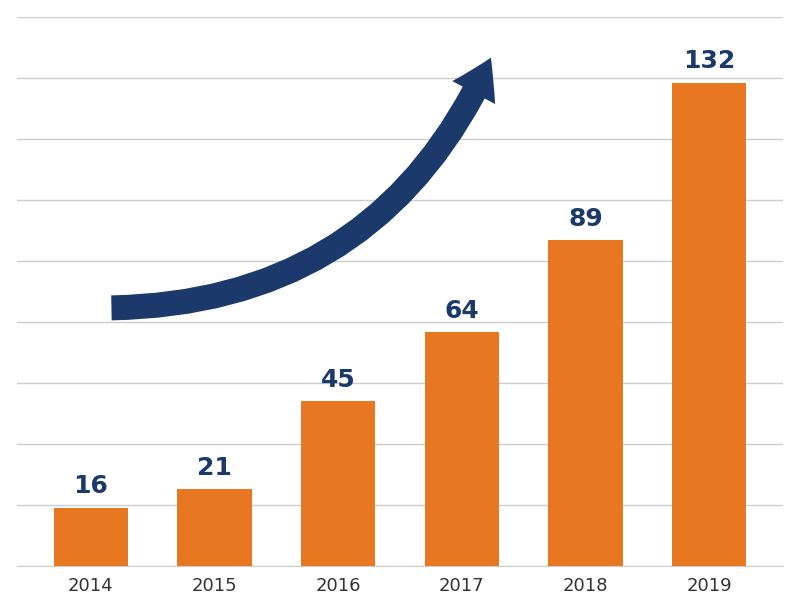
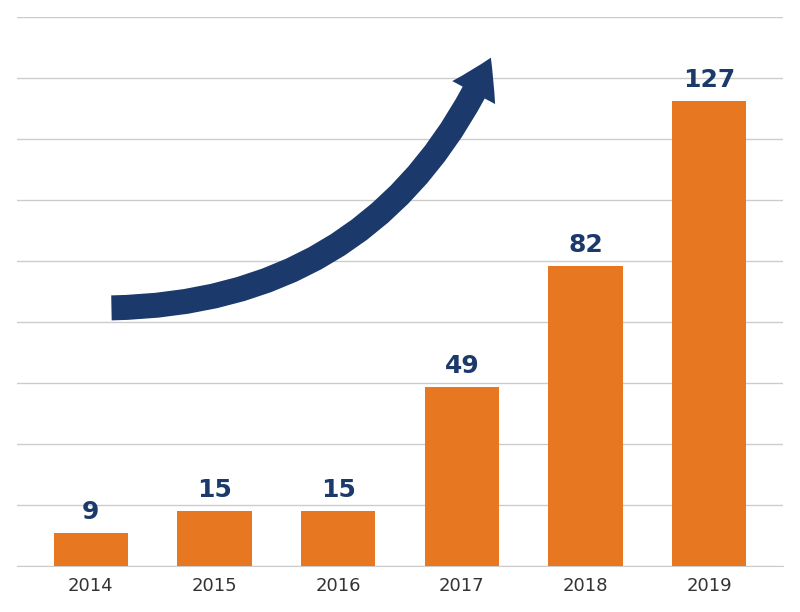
2014: 16 -> 9
2015: 21 -> 15
2016: 45 -> 15
2017: 64 -> 49
2018: 89 -> 82
2019: 132 -> 127
